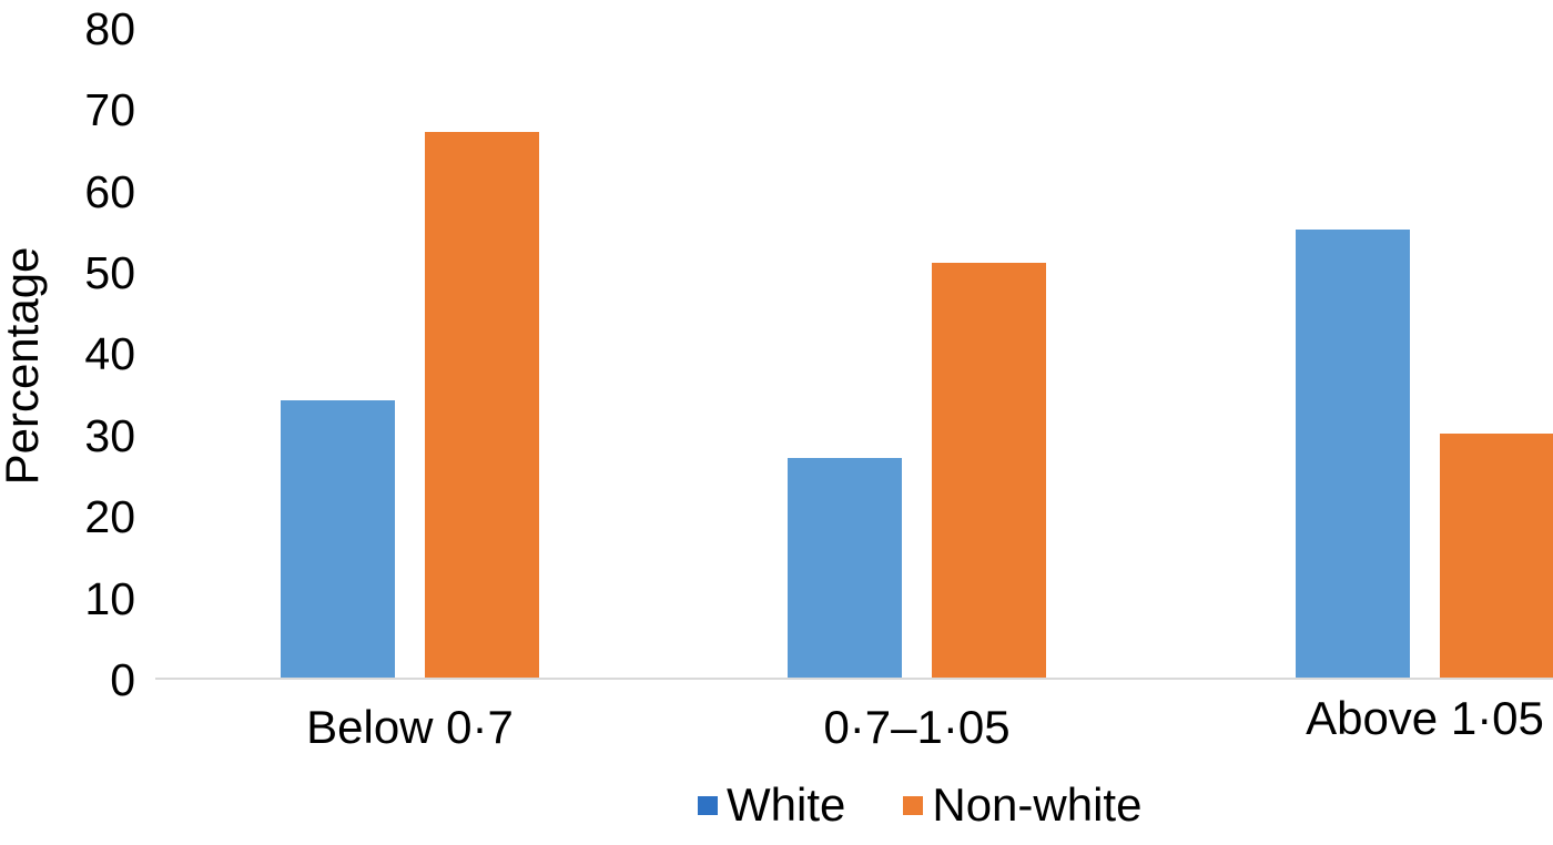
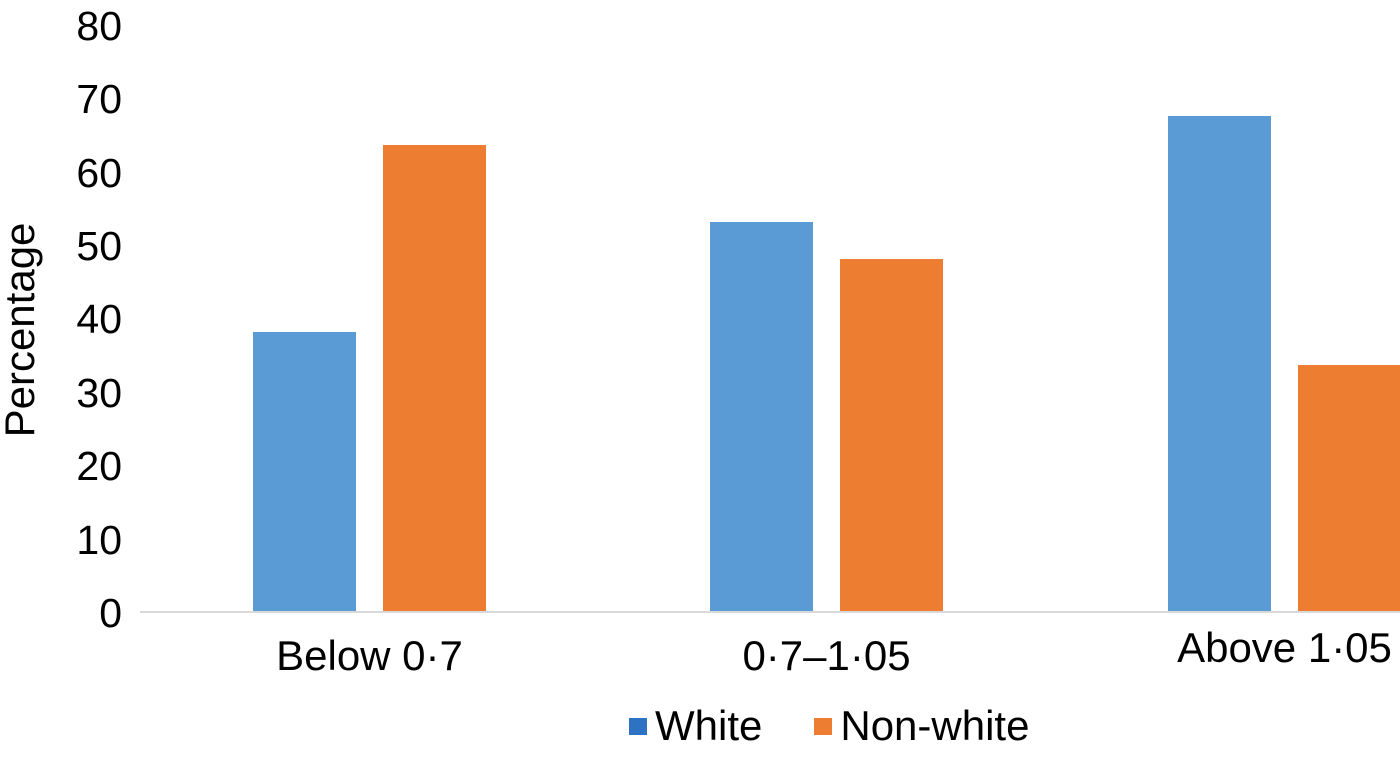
White/Below 0·7: 34 -> 38
Non-white/Below 0·7: 67 -> 64
White/0·7–1·05: 27 -> 53
Non-white/0·7–1·05: 51 -> 48
White/Above 1·05: 55 -> 68
Non-white/Above 1·05: 30 -> 34
